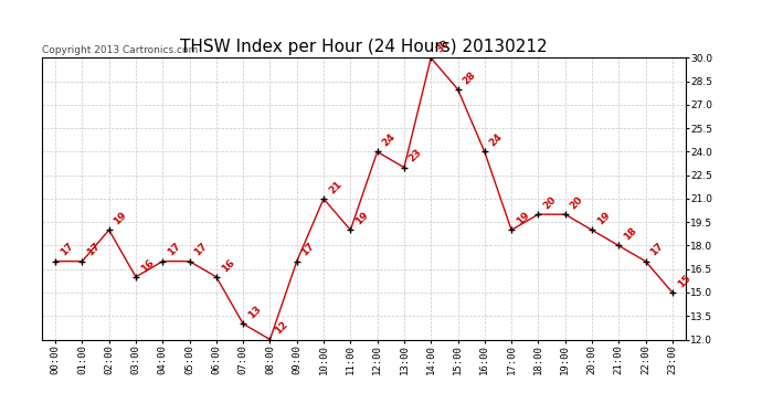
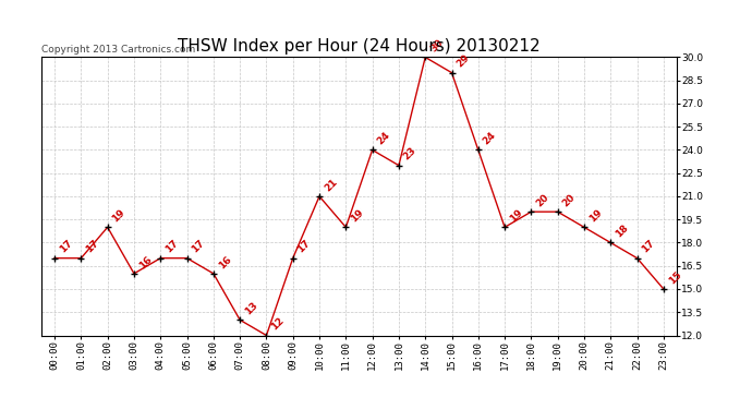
15:00: 28 -> 29
